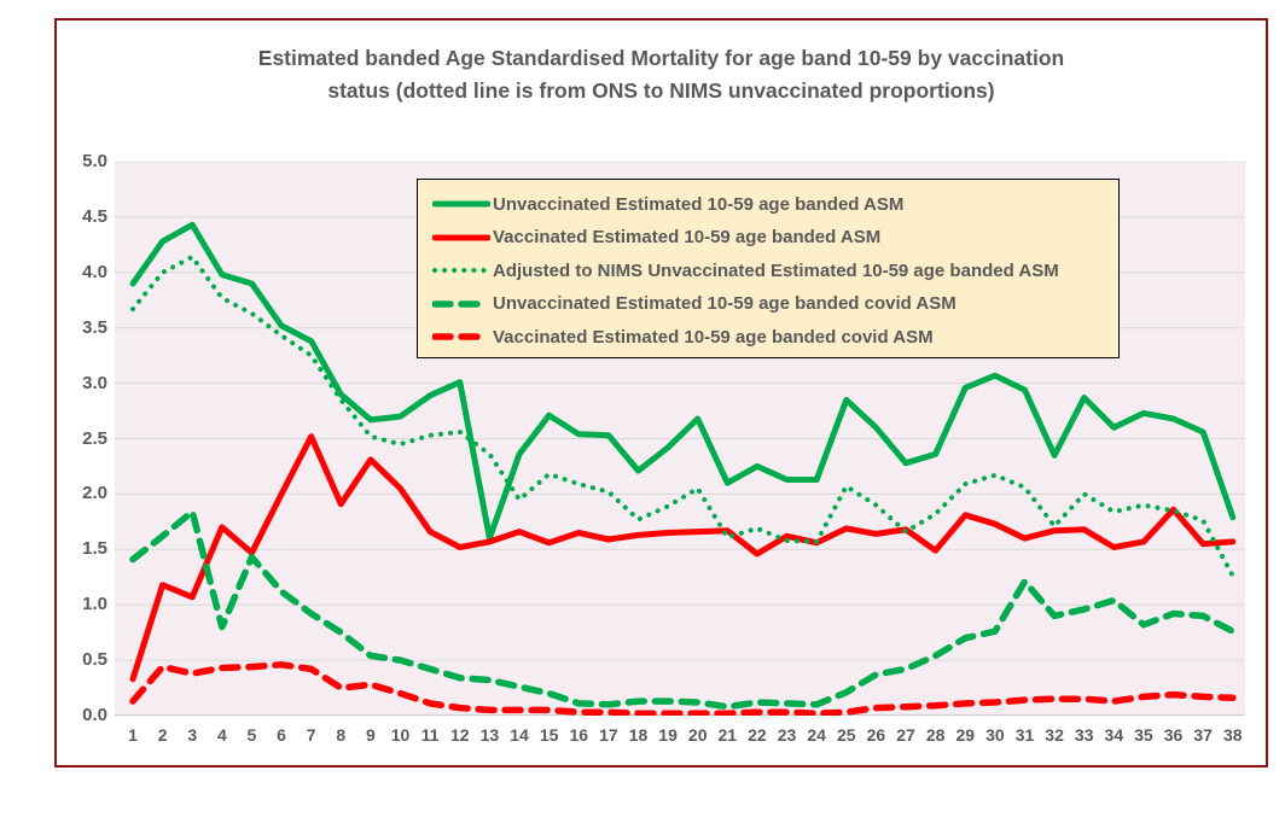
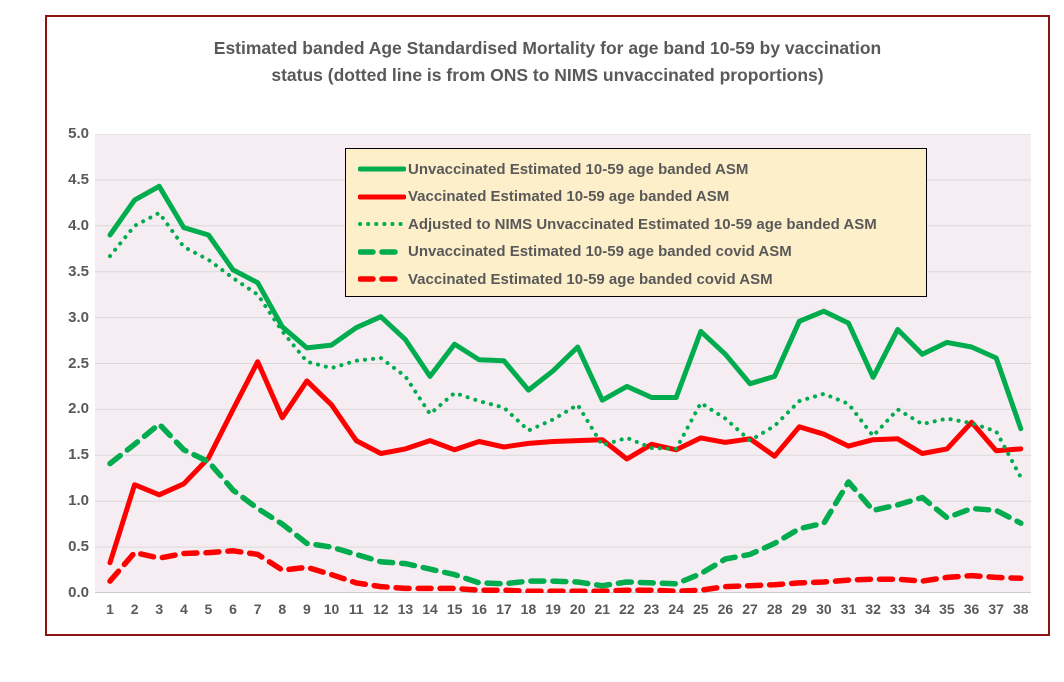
Vaccinated Estimated 10-59 age banded ASM/4: 1.7 -> 1.2
Unvaccinated Estimated 10-59 age banded covid ASM/4: 0.8 -> 1.6
Unvaccinated Estimated 10-59 age banded ASM/13: 1.6 -> 2.8
